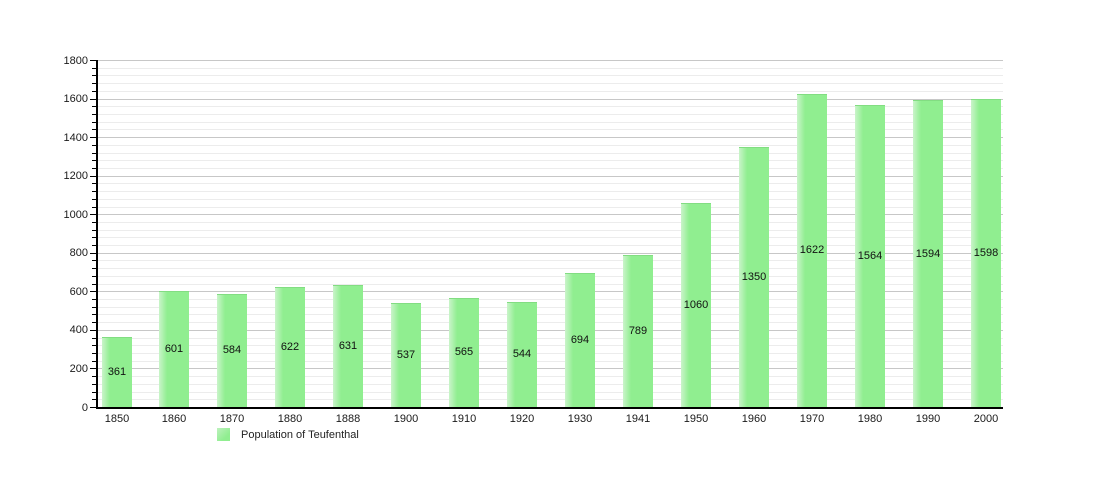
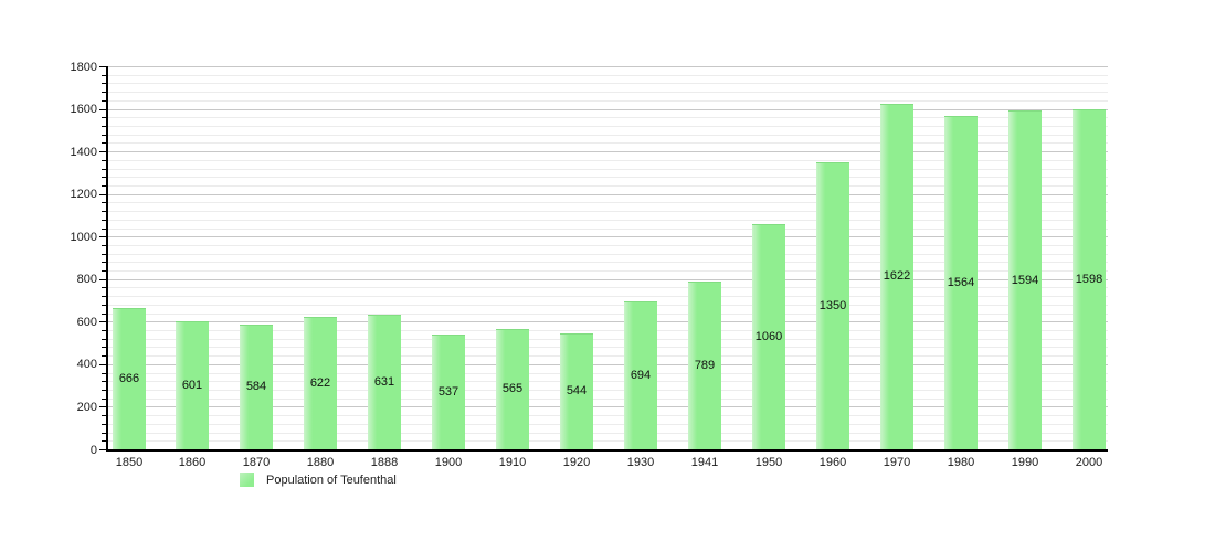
1850: 361 -> 666
